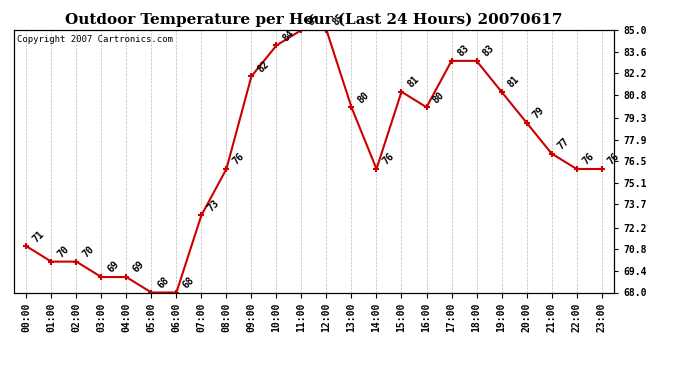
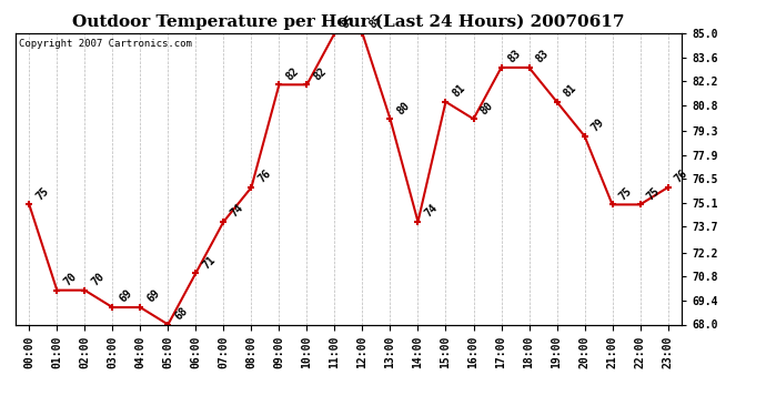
00:00: 71 -> 75
06:00: 68 -> 71
07:00: 73 -> 74
10:00: 84 -> 82
14:00: 76 -> 74
21:00: 77 -> 75
22:00: 76 -> 75
